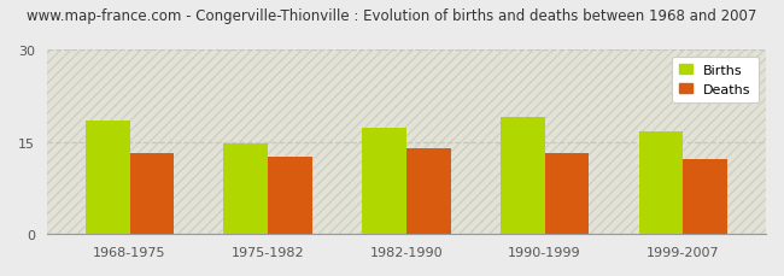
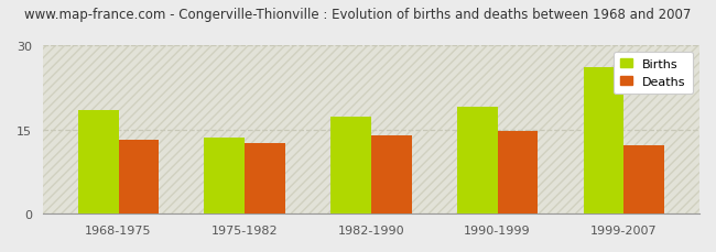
Births/1975-1982: 14.8 -> 13.6
Deaths/1990-1999: 13.1 -> 14.8
Births/1999-2007: 16.6 -> 26.0
